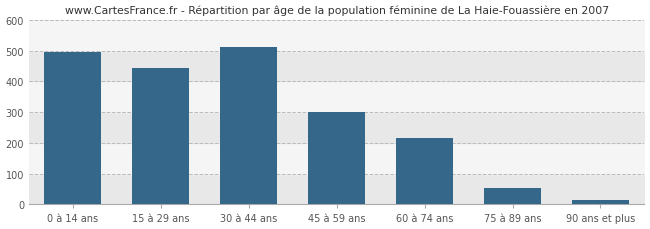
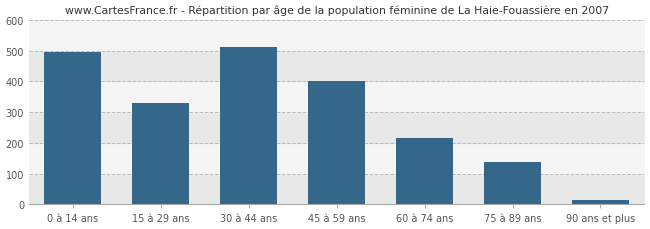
15 à 29 ans: 445 -> 330
45 à 59 ans: 300 -> 401
75 à 89 ans: 55 -> 137
